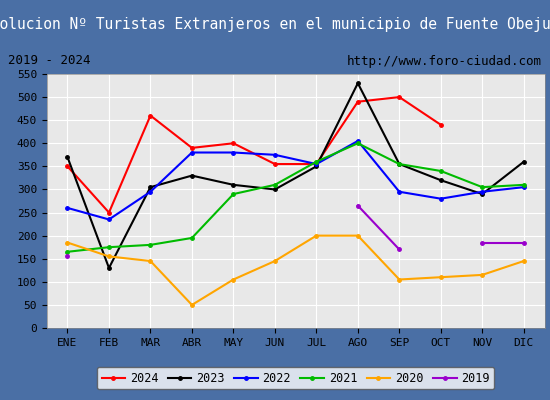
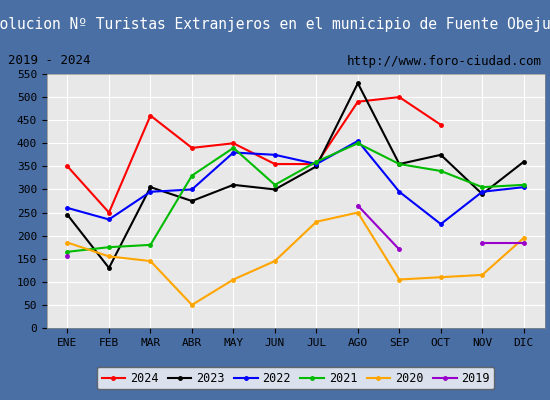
2023/ENE: 370 -> 245
2023/ABR: 330 -> 275
2022/ABR: 380 -> 300
2021/ABR: 195 -> 330
2021/MAY: 290 -> 390
2020/JUL: 200 -> 230
2020/AGO: 200 -> 250
2023/OCT: 320 -> 375
2022/OCT: 280 -> 225
2020/DIC: 145 -> 195
